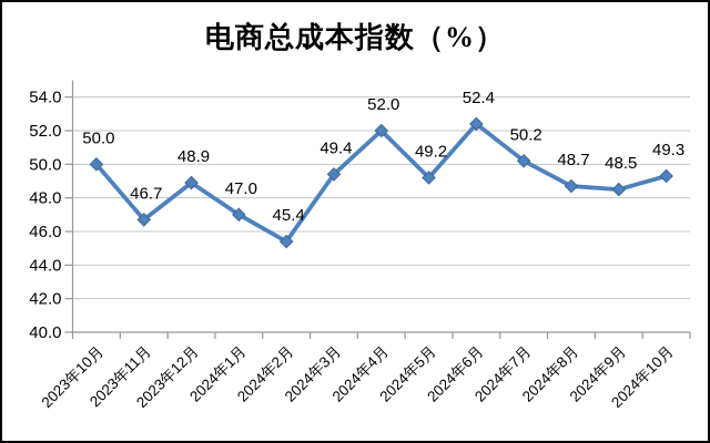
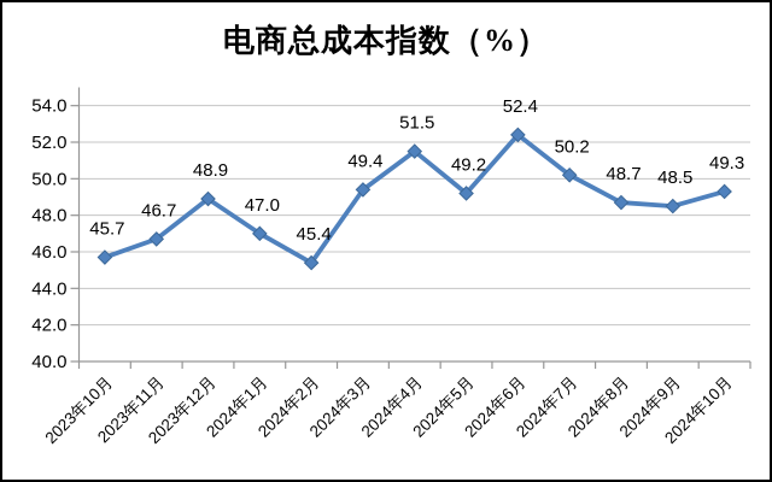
2023年10月: 50.0 -> 45.7
2024年4月: 52.0 -> 51.5
